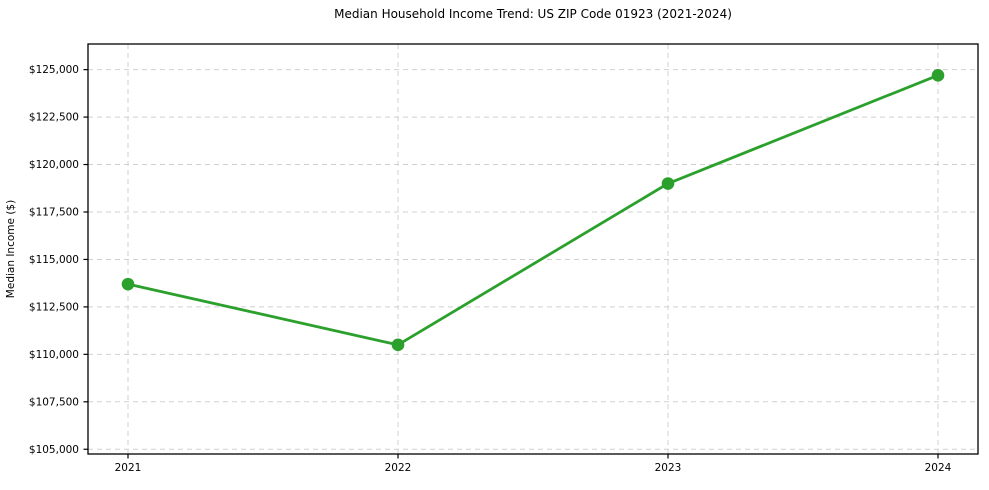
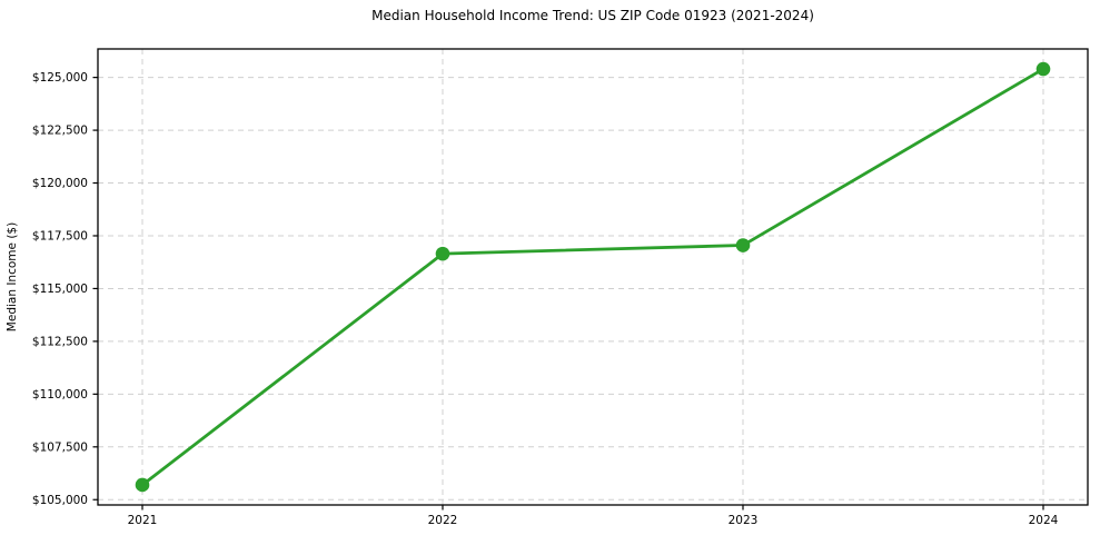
2021: $113700 -> $105700
2022: $110500 -> $116600
2023: $119000 -> $117000
2024: $124700 -> $125400
